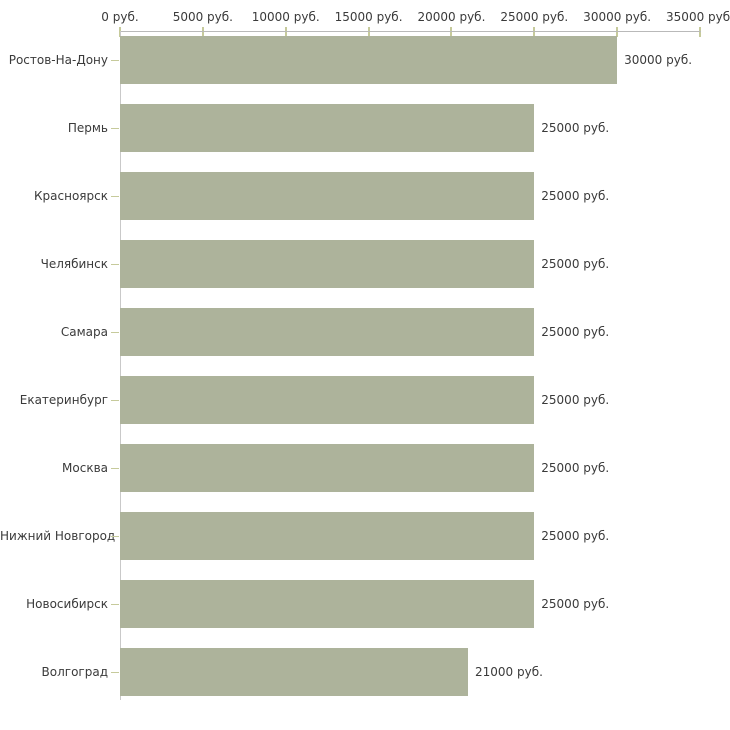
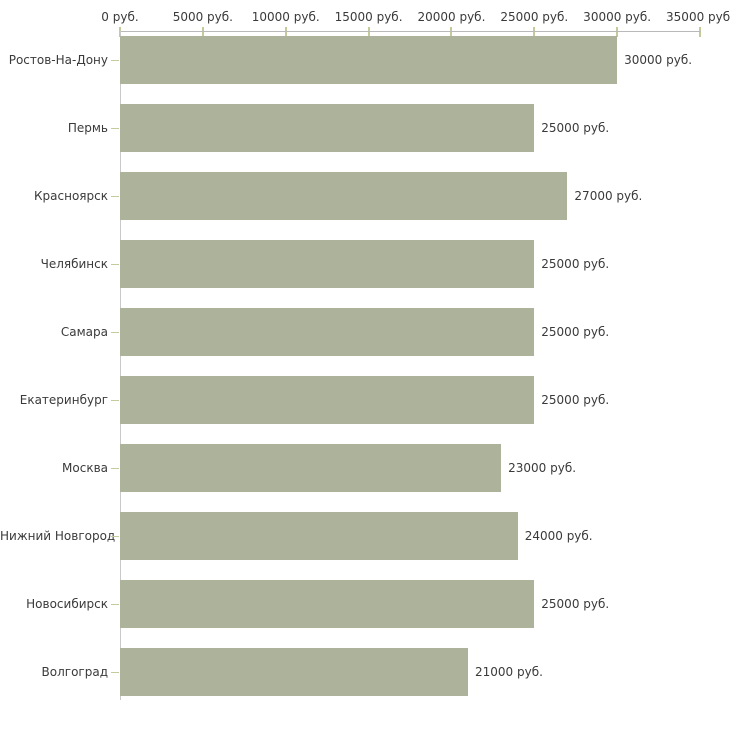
Красноярск: 25000 -> 27000
Москва: 25000 -> 23000
Нижний Новгород: 25000 -> 24000
